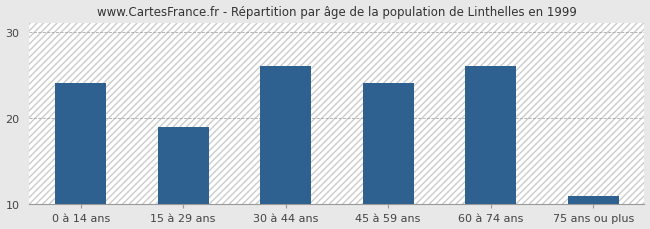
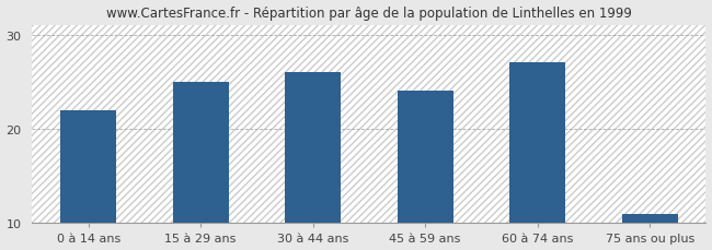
0 à 14 ans: 24 -> 22
15 à 29 ans: 19 -> 25
60 à 74 ans: 26 -> 27
